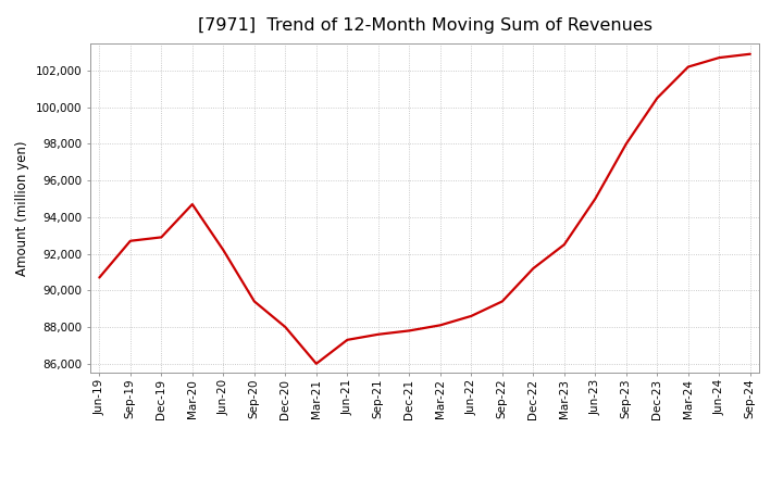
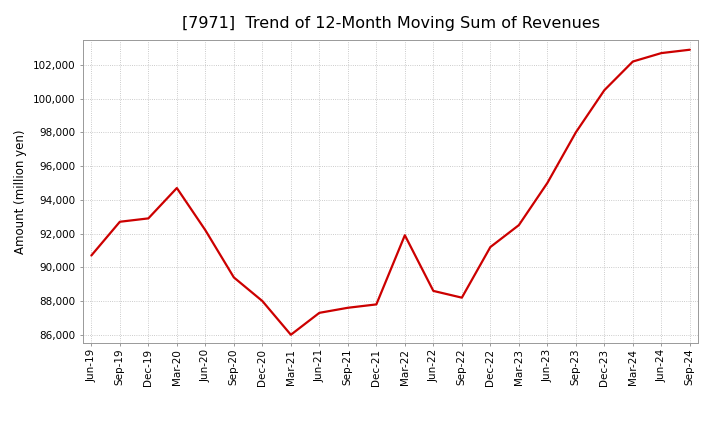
Mar-22: 88,100 -> 91,900
Sep-22: 89,400 -> 88,200
